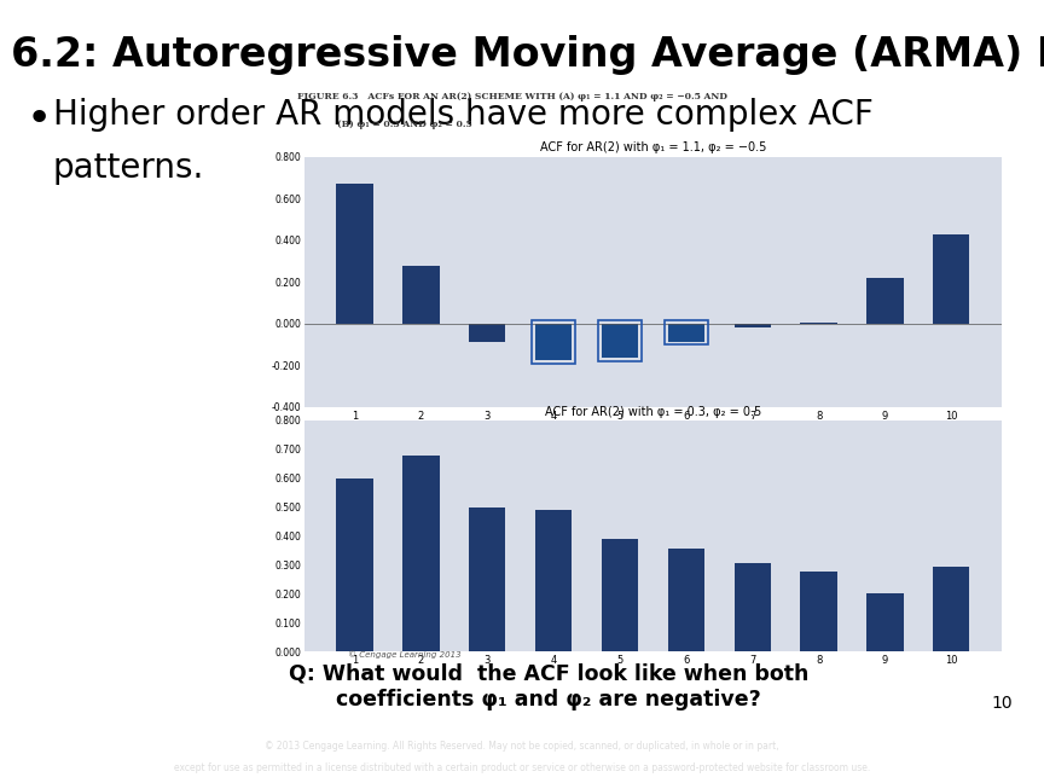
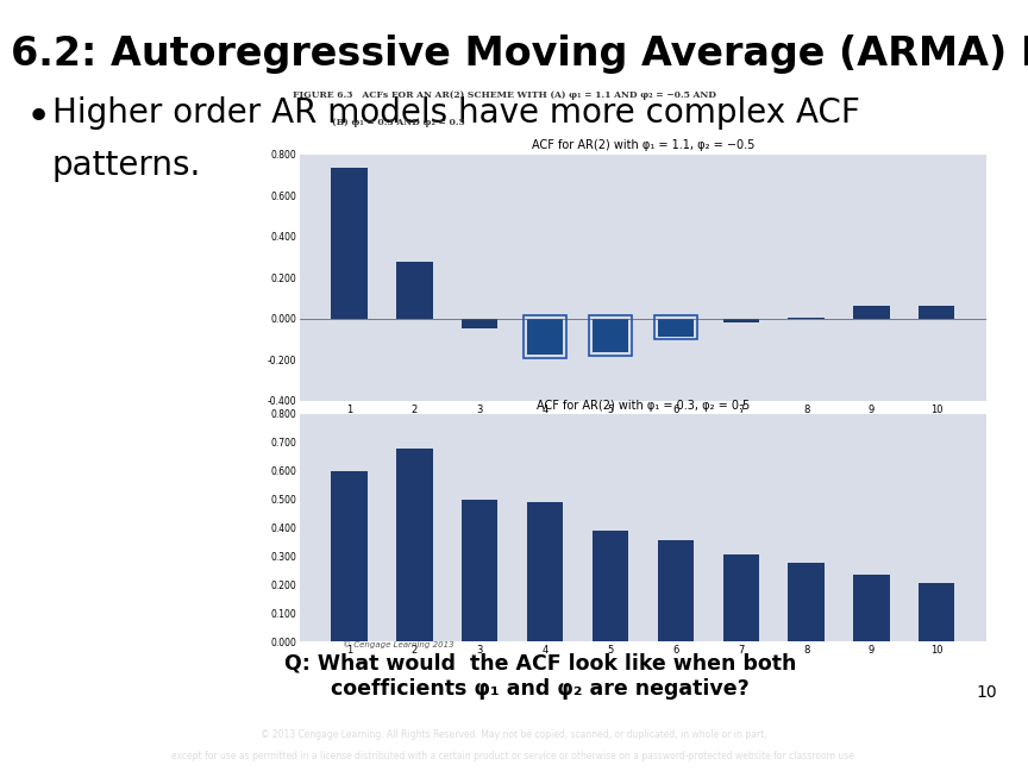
ACF for AR(2) with φ₁ = 1.1, φ₂ = −0.5/1: 0.67 -> 0.73
ACF for AR(2) with φ₁ = 1.1, φ₂ = −0.5/3: -0.09 -> -0.04
ACF for AR(2) with φ₁ = 1.1, φ₂ = −0.5/9: 0.22 -> 0.07
ACF for AR(2) with φ₁ = 1.1, φ₂ = −0.5/10: 0.43 -> 0.07
ACF for AR(2) with φ₁ = 0.3, φ₂ = 0.5/9: 0.200 -> 0.235
ACF for AR(2) with φ₁ = 0.3, φ₂ = 0.5/10: 0.295 -> 0.205
